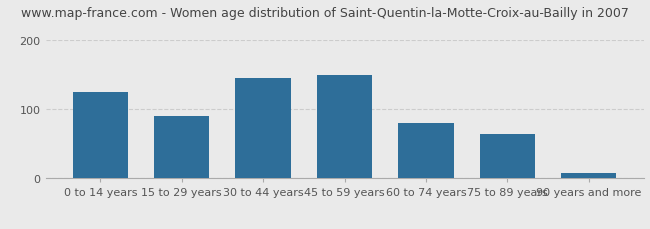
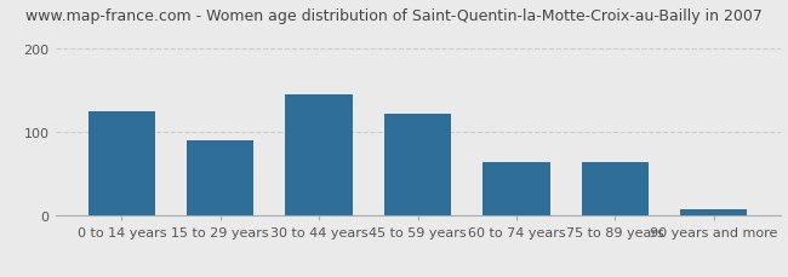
45 to 59 years: 150 -> 122
60 to 74 years: 80 -> 64
